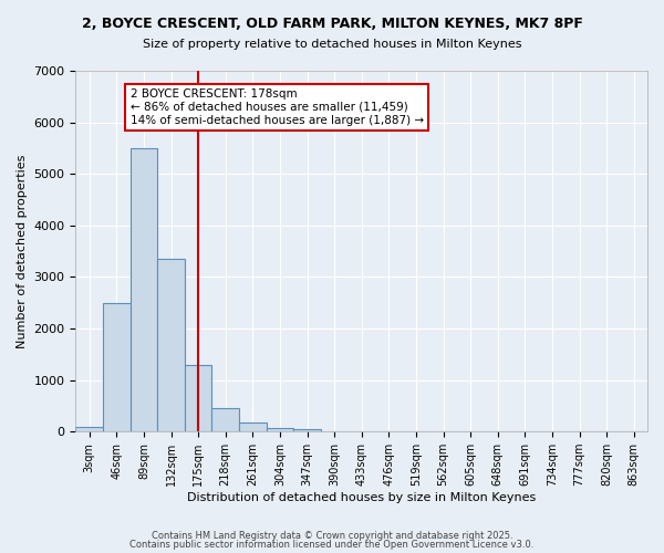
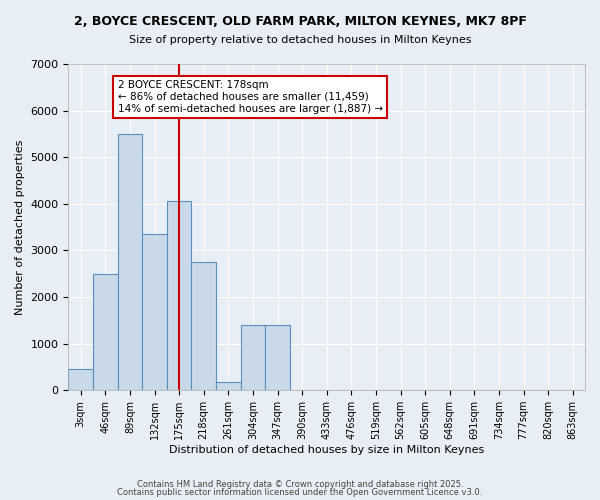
3sqm: 100 -> 450
175sqm: 1300 -> 4050
218sqm: 450 -> 2750
304sqm: 80 -> 1400
347sqm: 50 -> 1400
